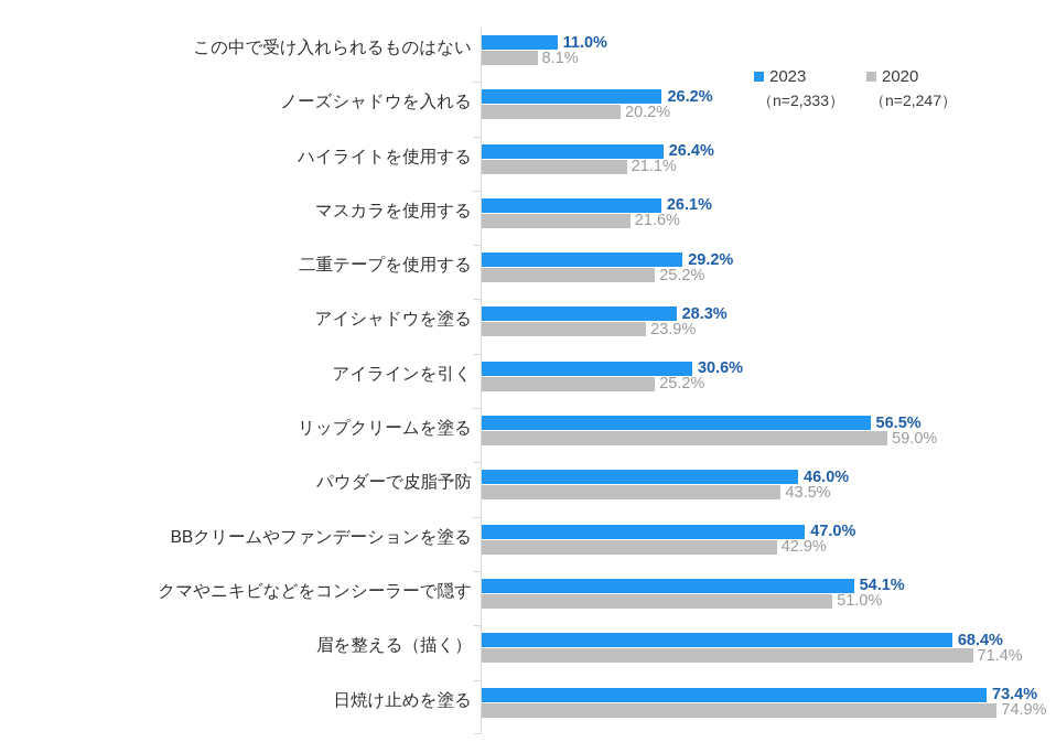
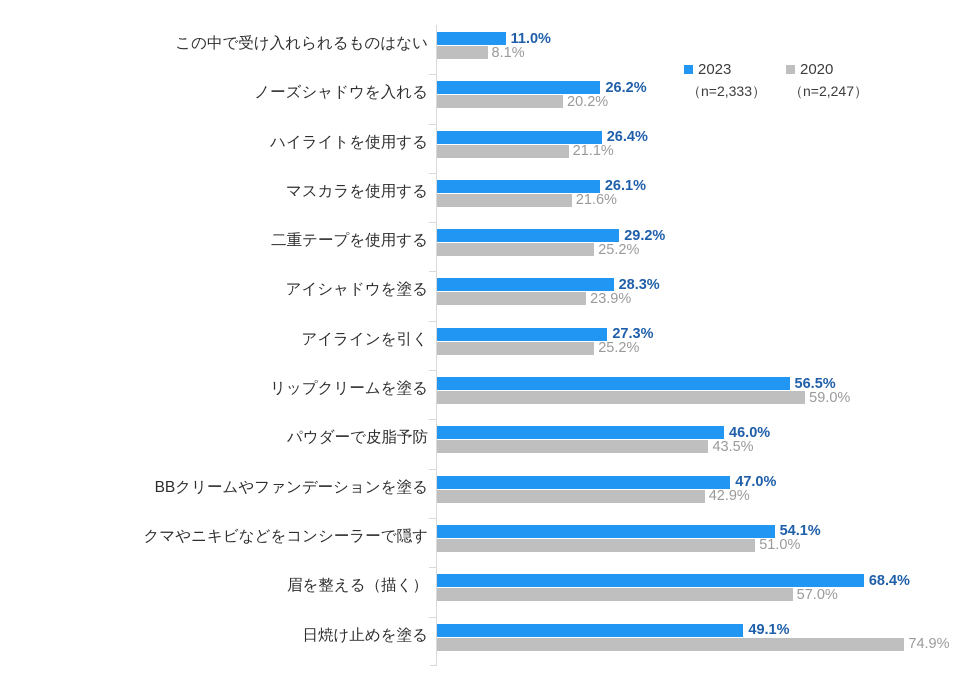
2023/アイラインを引く: 30.6% -> 27.3%
2020/眉を整える（描く）: 71.4% -> 57.0%
2023/日焼け止めを塗る: 73.4% -> 49.1%
